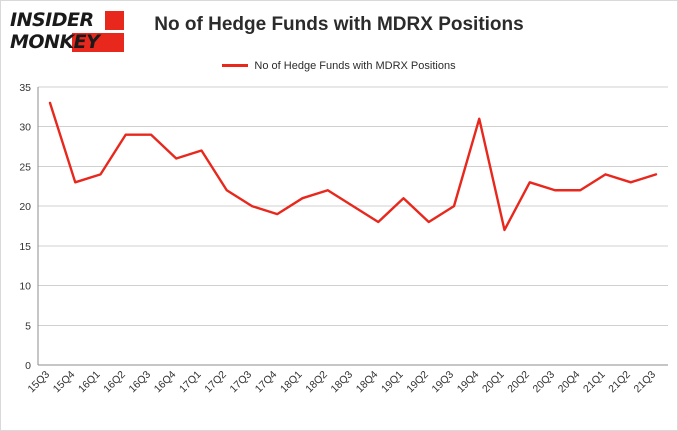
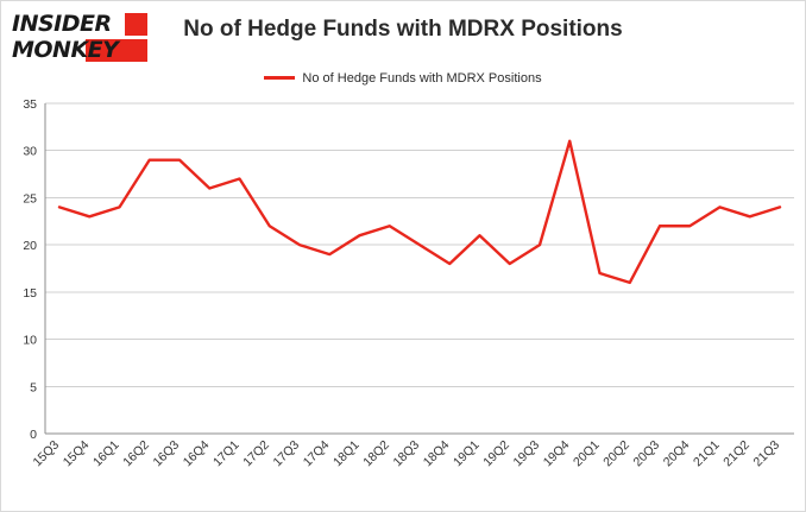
15Q3: 33 -> 24
20Q2: 23 -> 16
